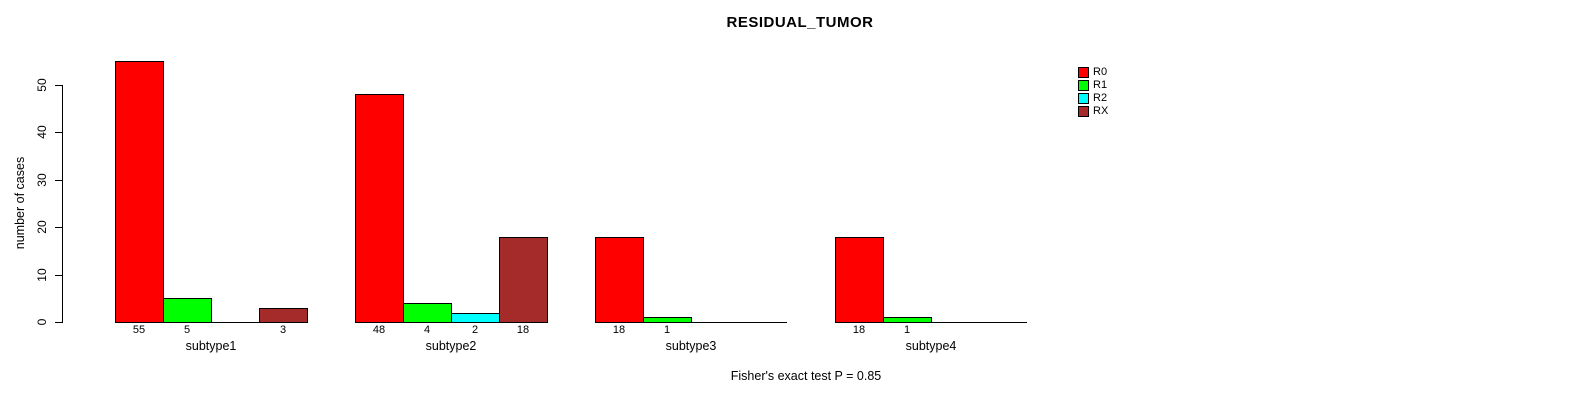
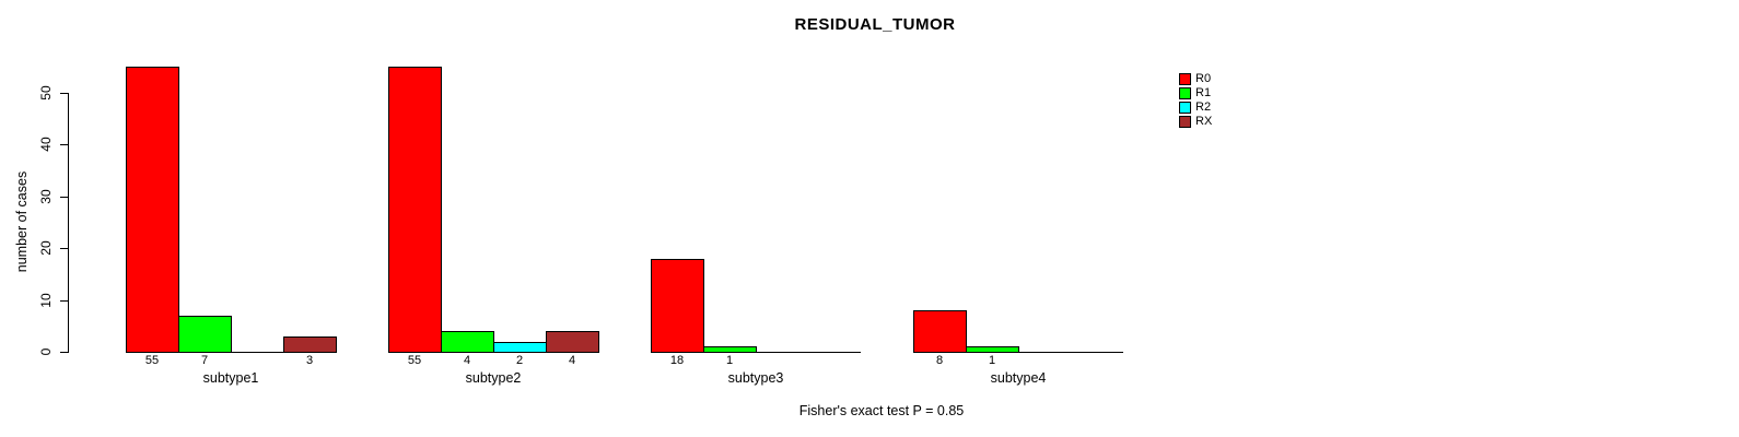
R1/subtype1: 5 -> 7
R0/subtype2: 48 -> 55
RX/subtype2: 18 -> 4
R0/subtype4: 18 -> 8
